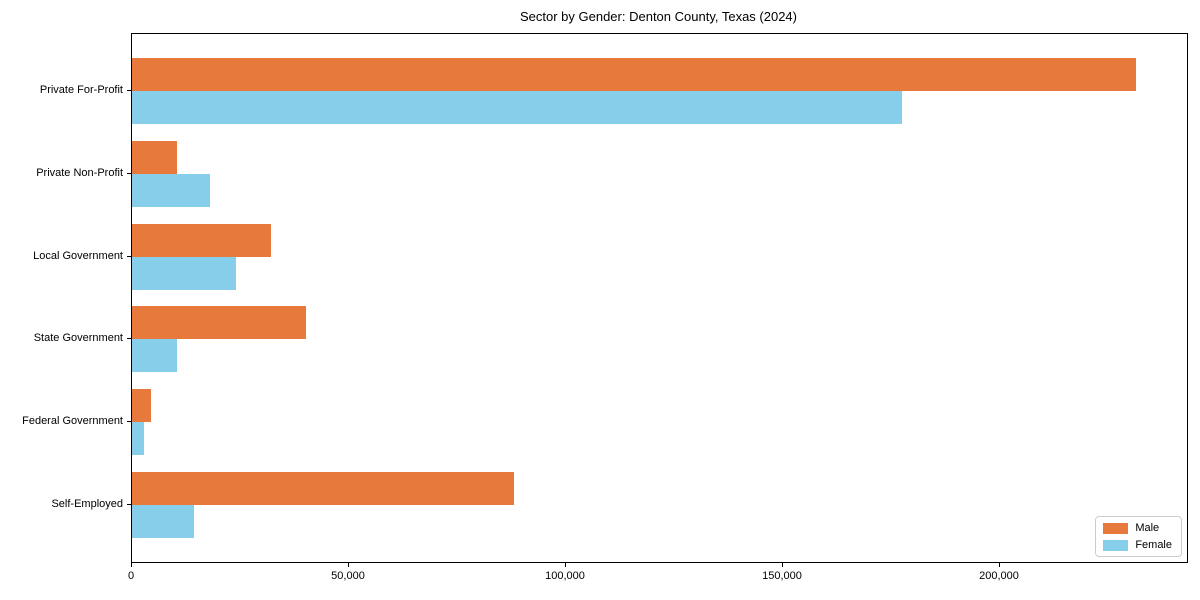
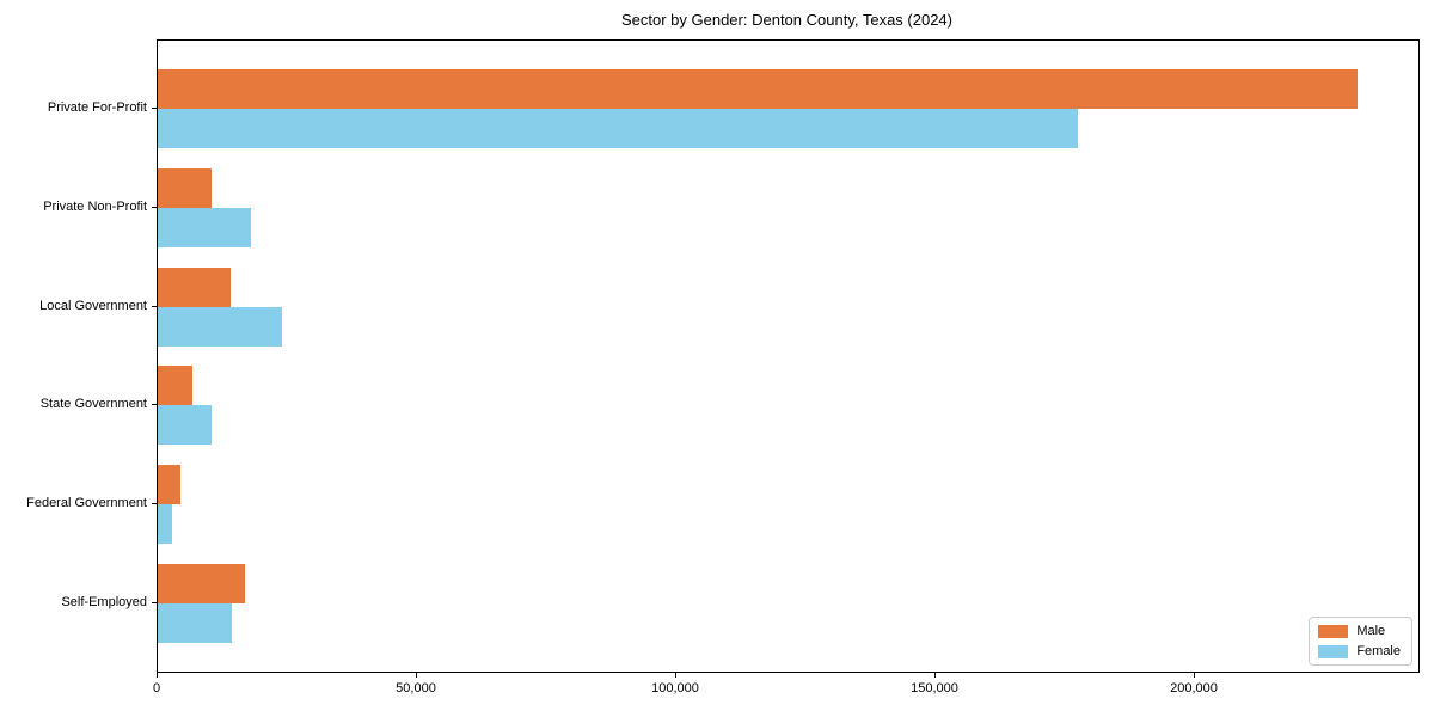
Male/Local Government: 32000 -> 14000
Male/State Government: 40000 -> 7000
Male/Self-Employed: 88000 -> 17000
